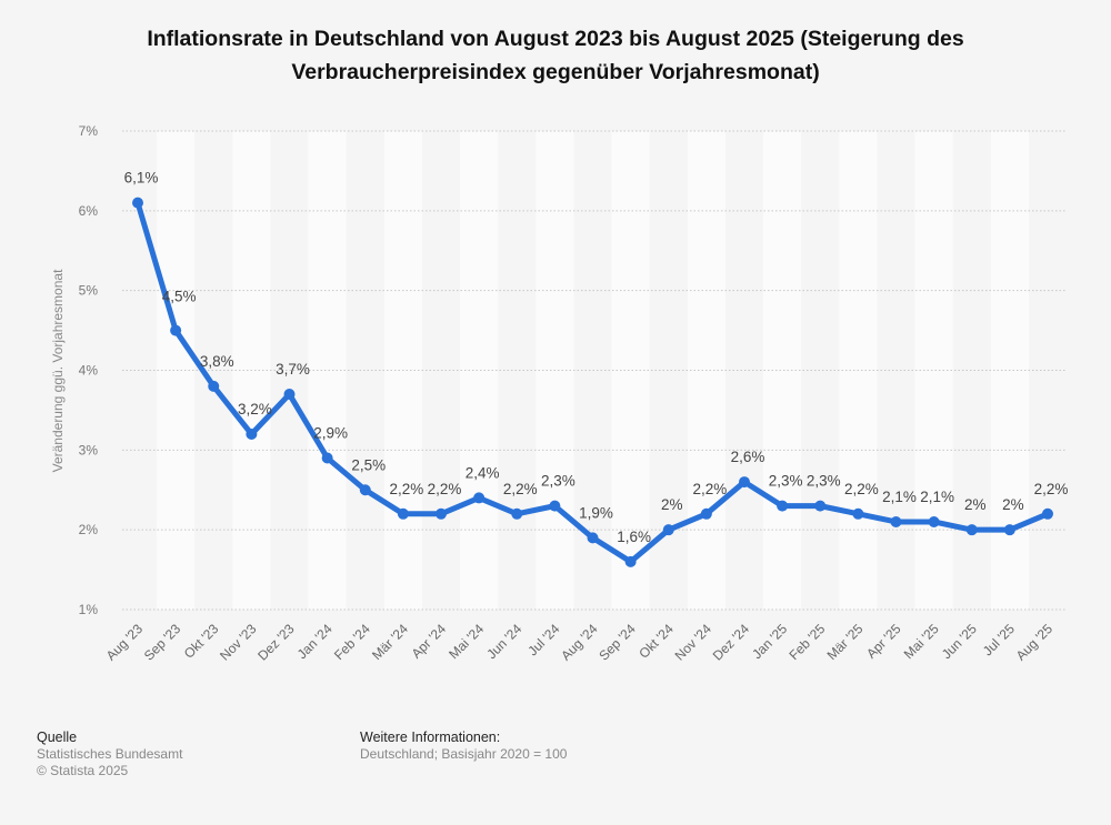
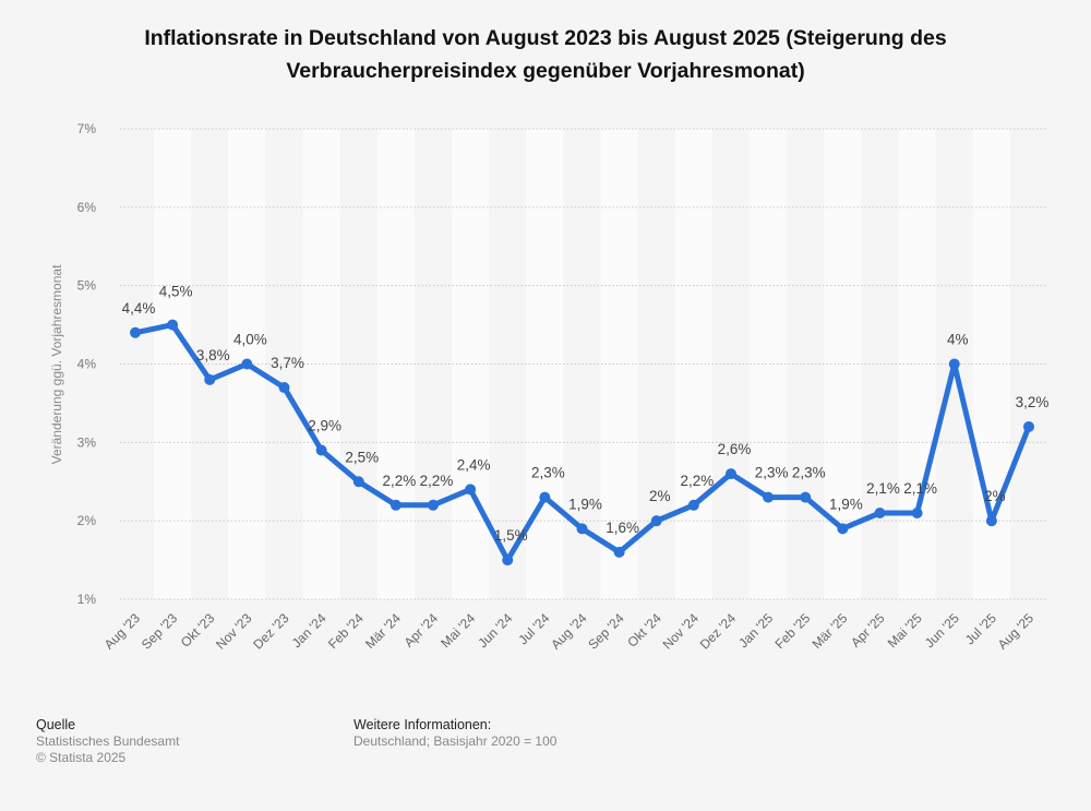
Aug '23: 6,1% -> 4,4%
Nov '23: 3,2% -> 4,0%
Jun '24: 2,2% -> 1,5%
Mär '25: 2,2% -> 1,9%
Jun '25: 2% -> 4%
Aug '25: 2,2% -> 3,2%
